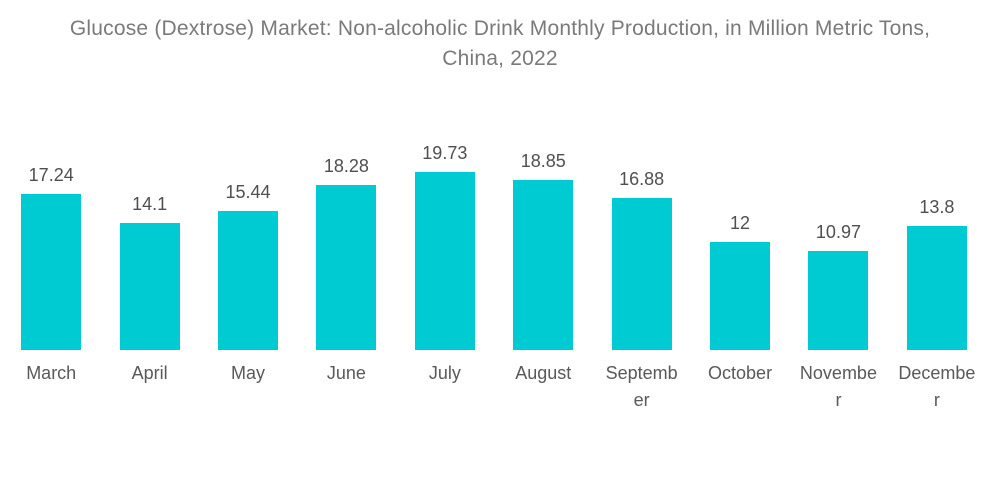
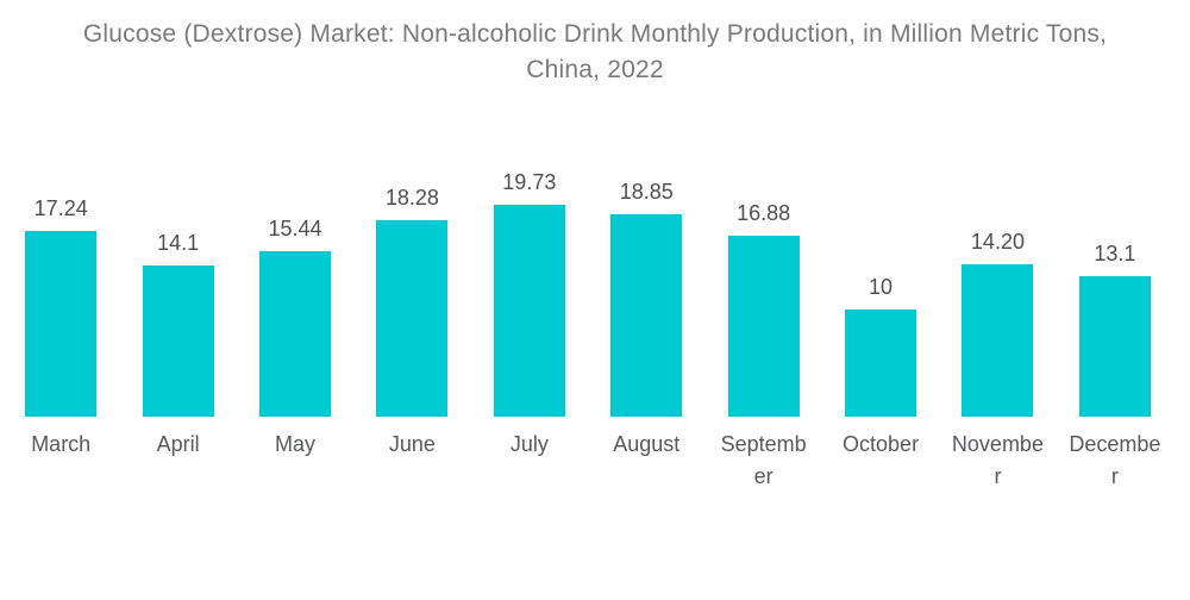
October: 12 -> 10
November: 10.97 -> 14.20
December: 13.8 -> 13.1
